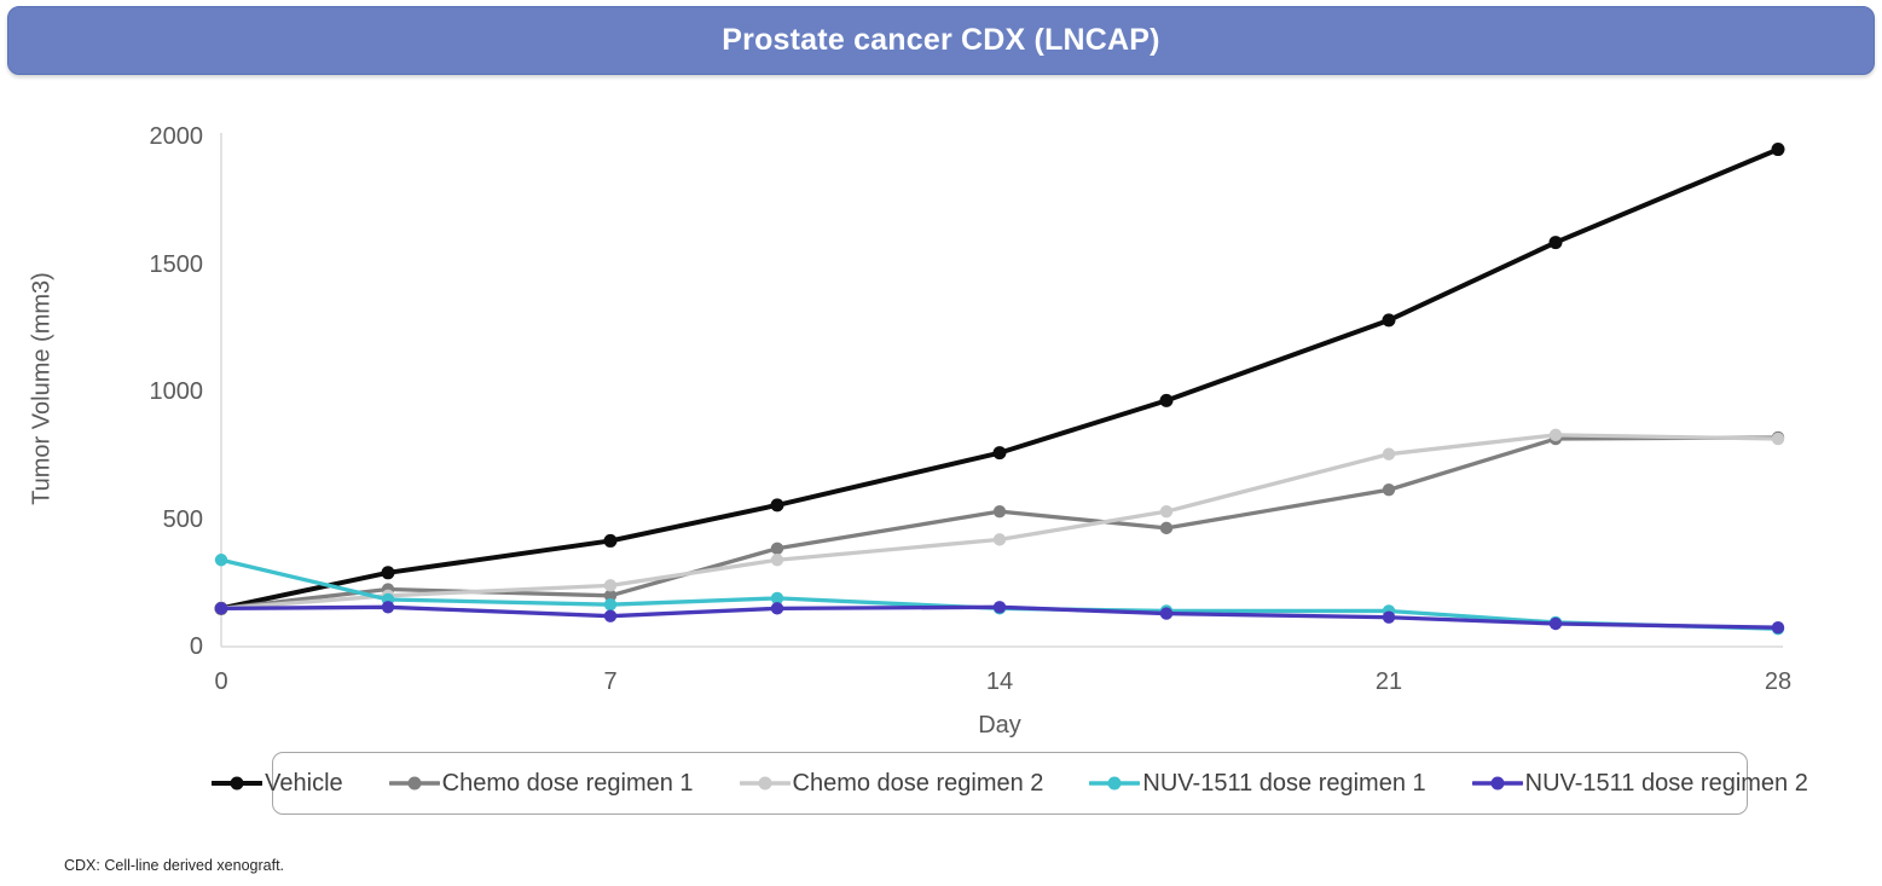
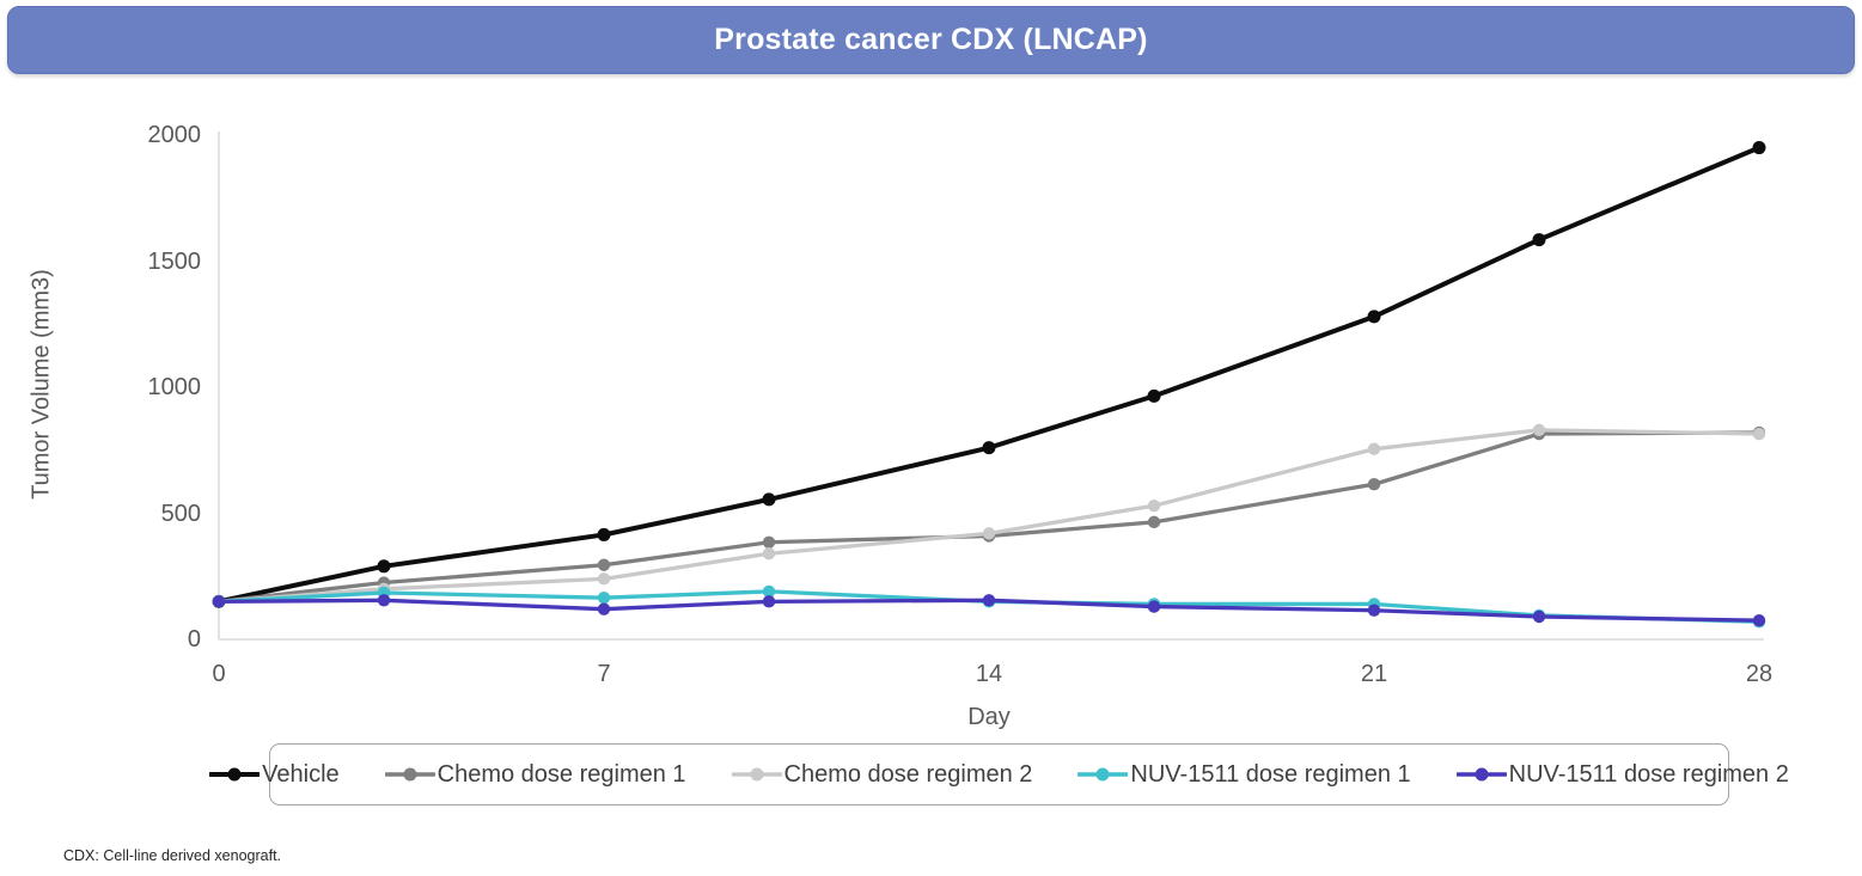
NUV-1511 dose regimen 1/0: 340 -> 150
Chemo dose regimen 1/7: 200 -> 300
Chemo dose regimen 1/14: 530 -> 410
